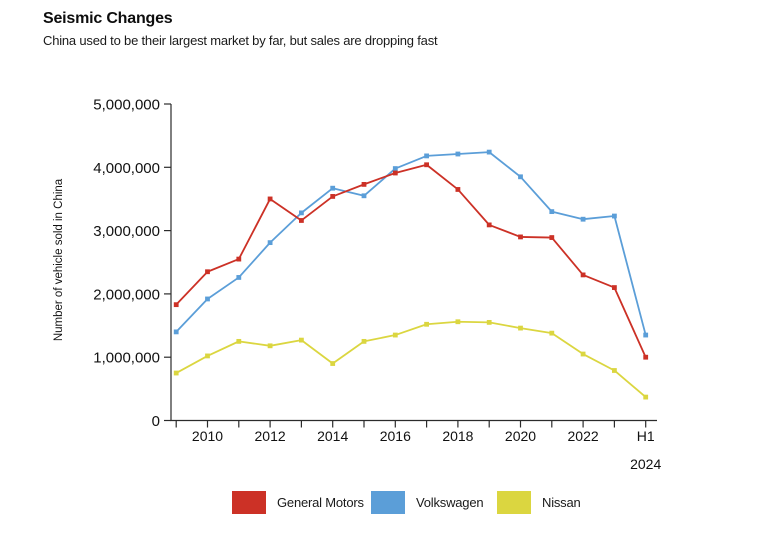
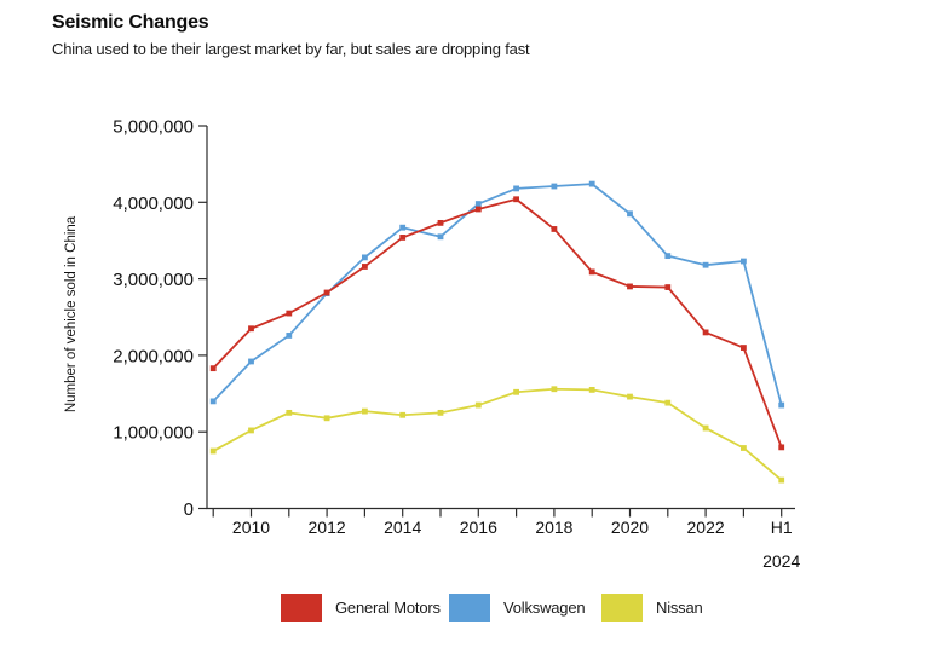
General Motors/2012: 3500000 -> 2800000
Nissan/2014: 900000 -> 1200000
General Motors/H1 2024: 1000000 -> 800000
